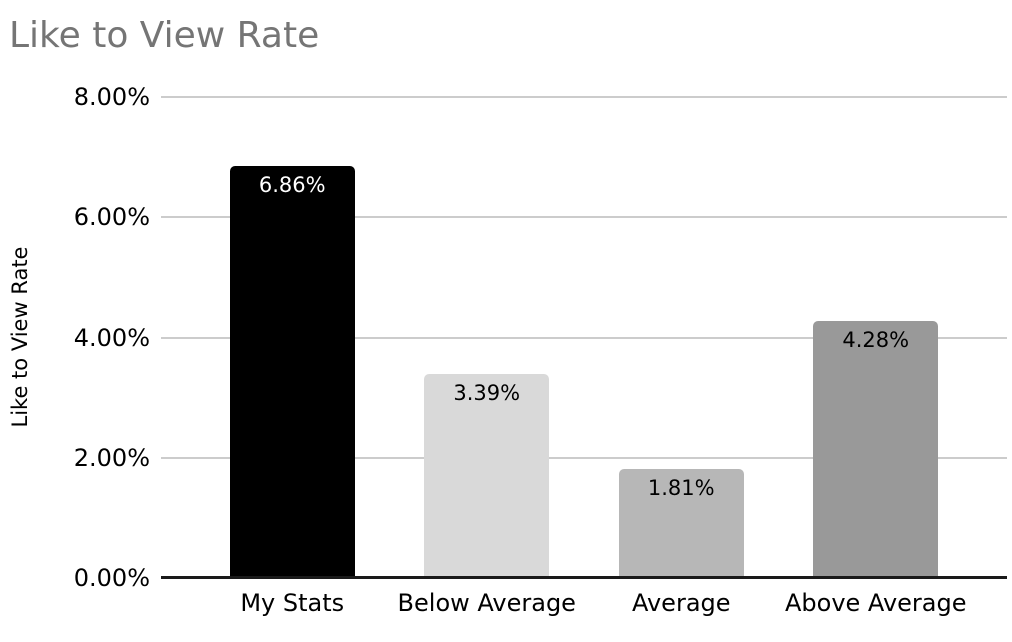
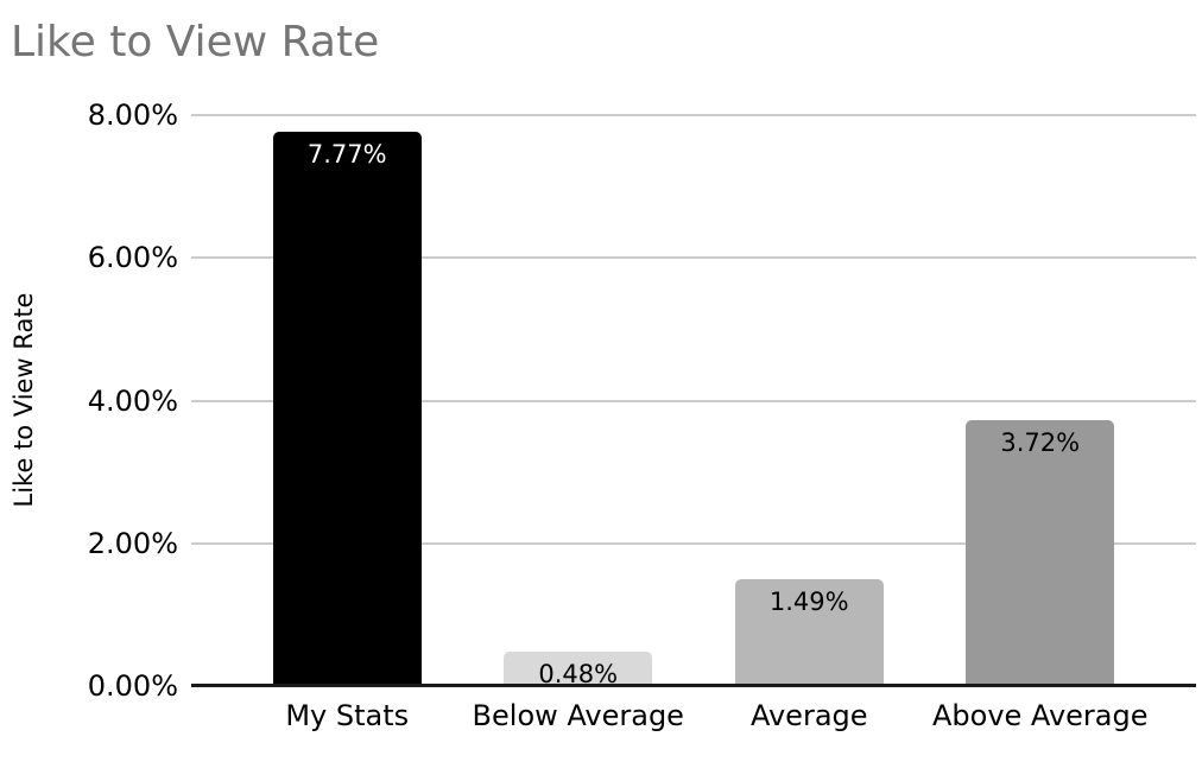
My Stats: 6.86% -> 7.77%
Below Average: 3.39% -> 0.48%
Average: 1.81% -> 1.49%
Above Average: 4.28% -> 3.72%
